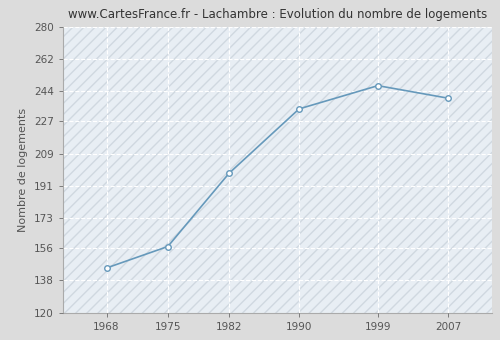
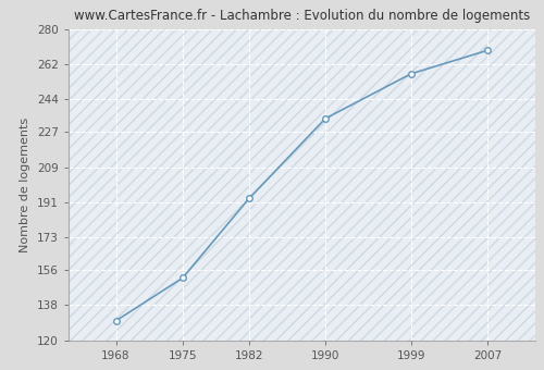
1968: 145 -> 130
1975: 157 -> 152
1982: 198 -> 193
1999: 247 -> 257
2007: 240 -> 269
